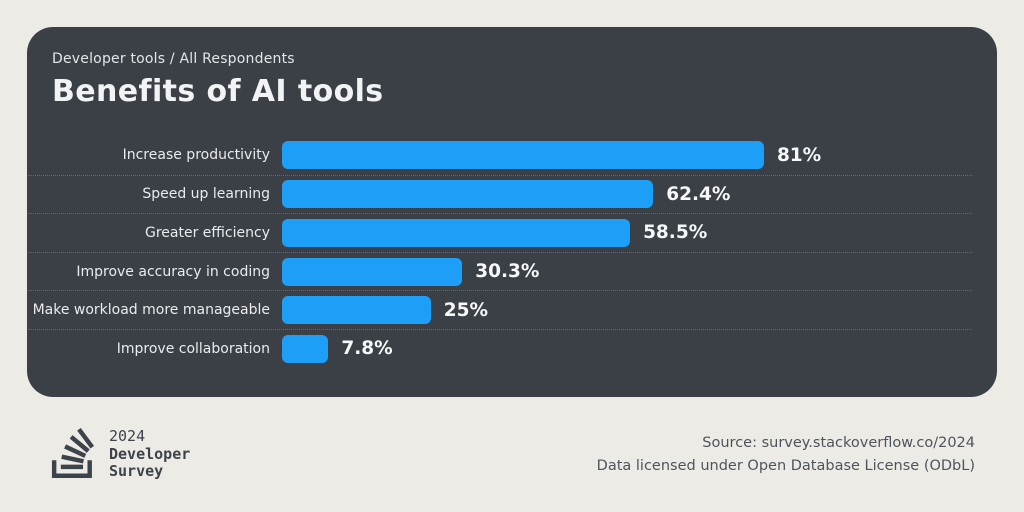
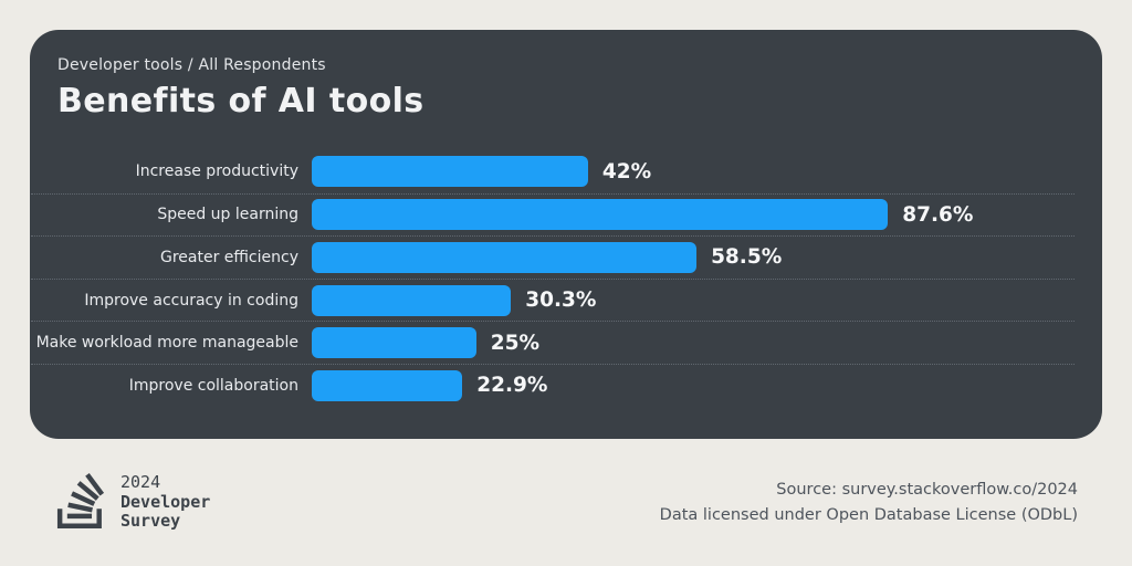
Increase productivity: 81% -> 42%
Speed up learning: 62.4% -> 87.6%
Improve collaboration: 7.8% -> 22.9%
